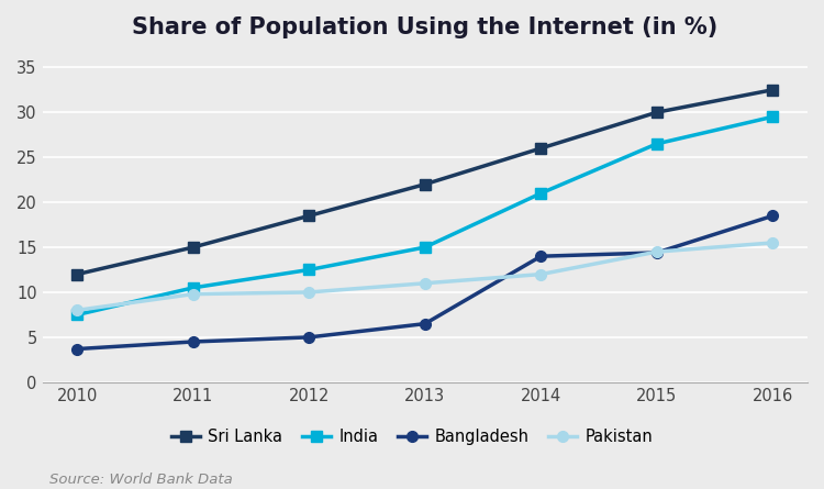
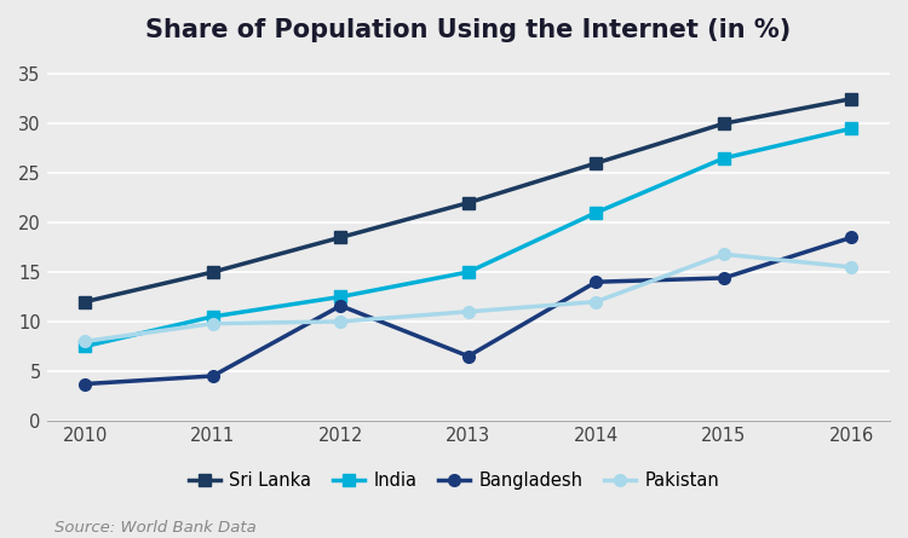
Bangladesh/2012: 5.0 -> 11.6
Pakistan/2015: 14.5 -> 16.8
